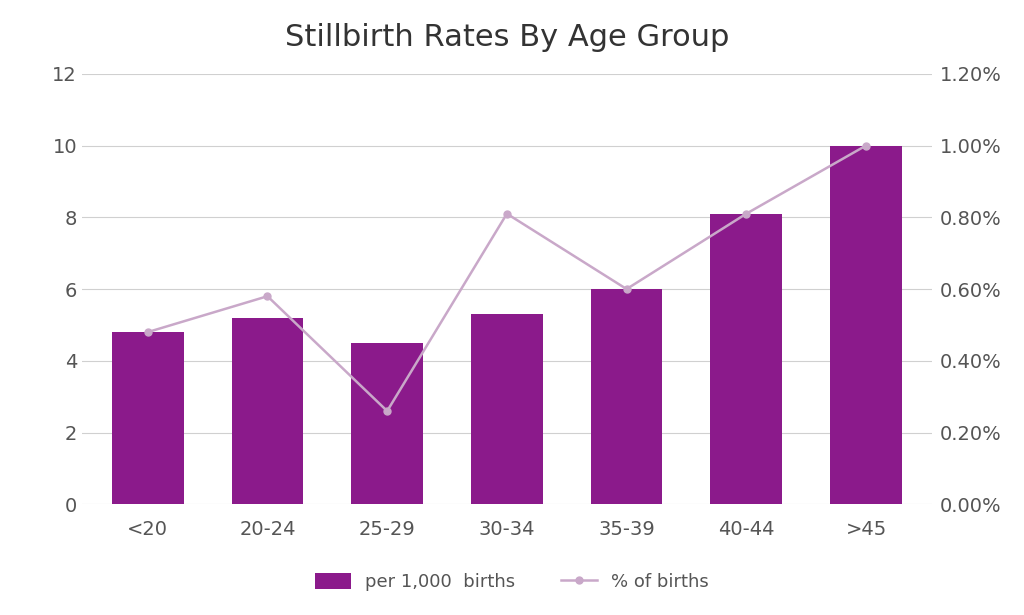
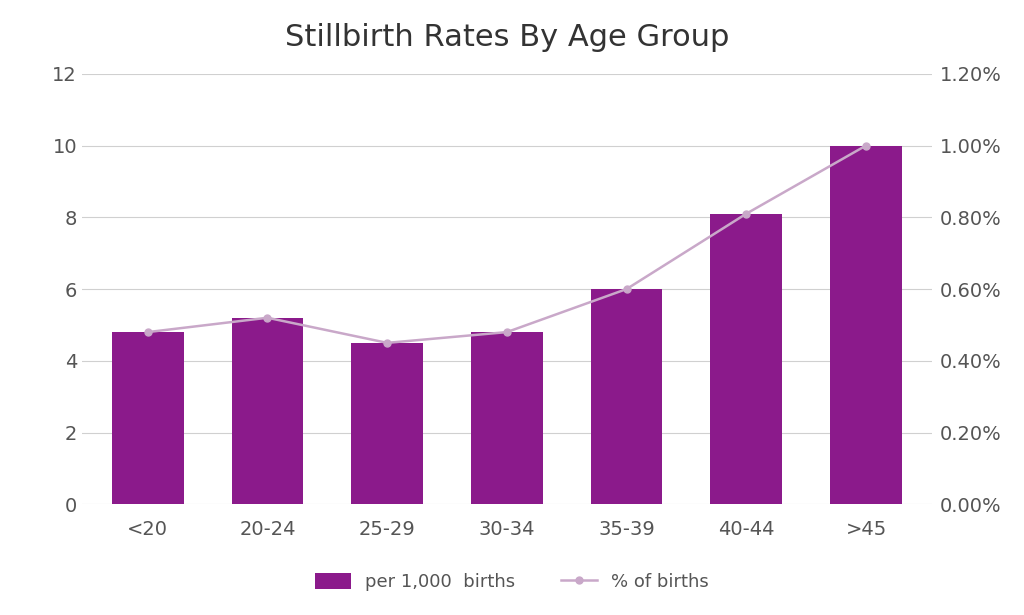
% of births/20-24: 0.58% -> 0.52%
% of births/25-29: 0.26% -> 0.45%
per 1,000 births/30-34: 5.3 -> 4.8
% of births/30-34: 0.81% -> 0.48%
